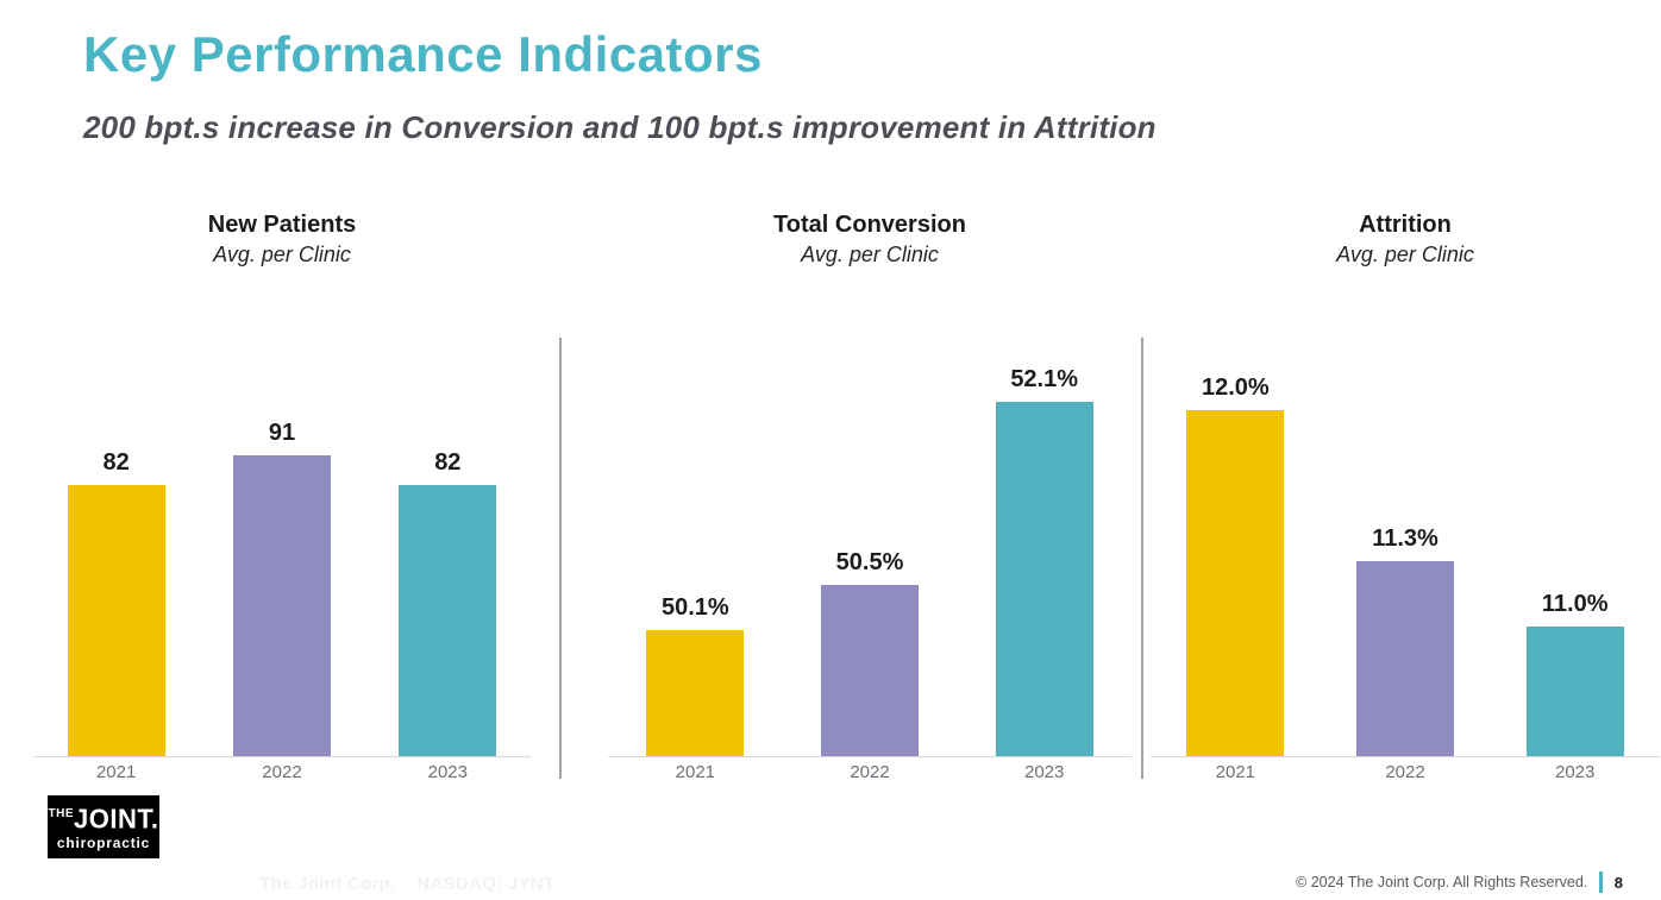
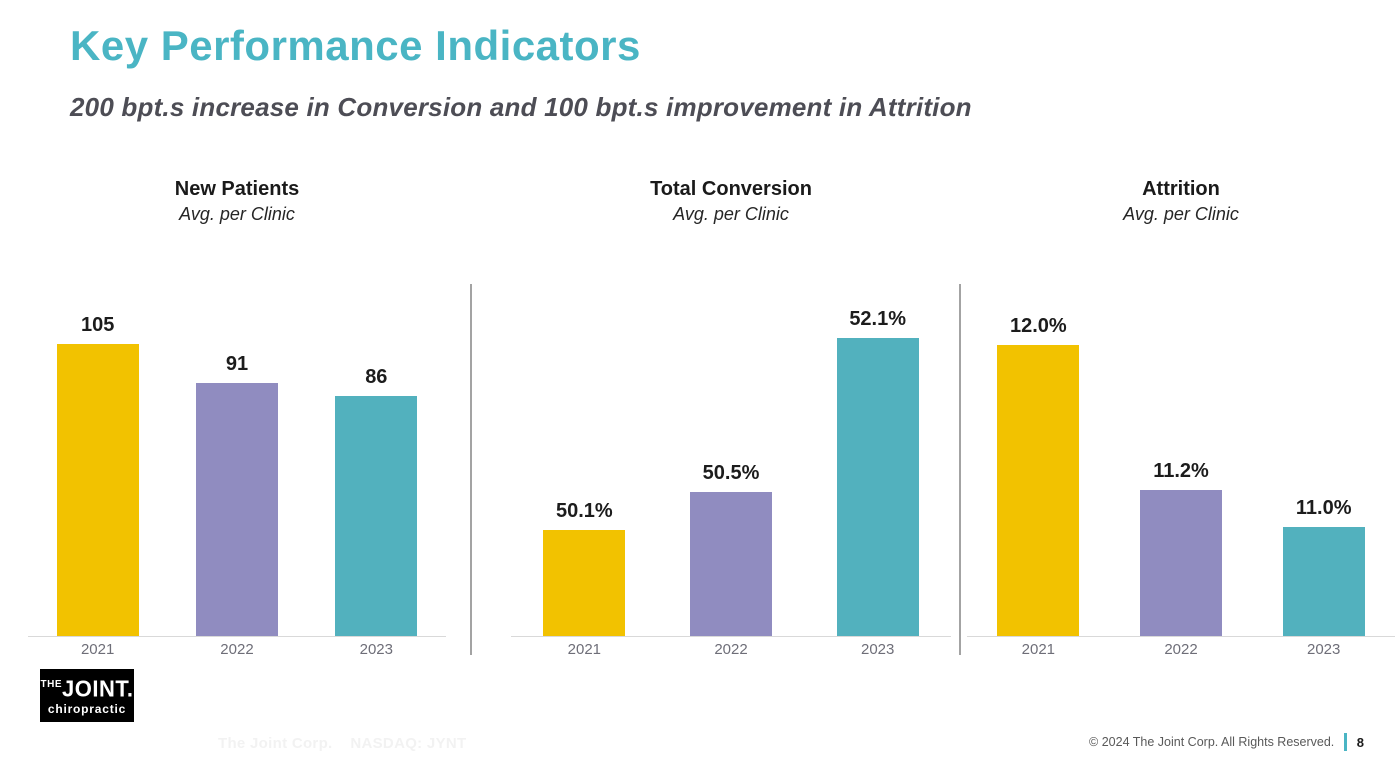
New Patients/2021: 82 -> 105
New Patients/2023: 82 -> 86
Attrition/2022: 11.3% -> 11.2%
